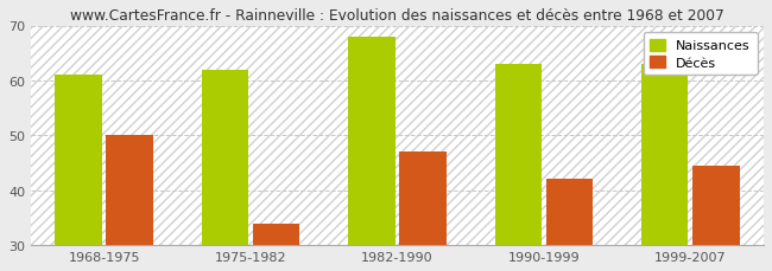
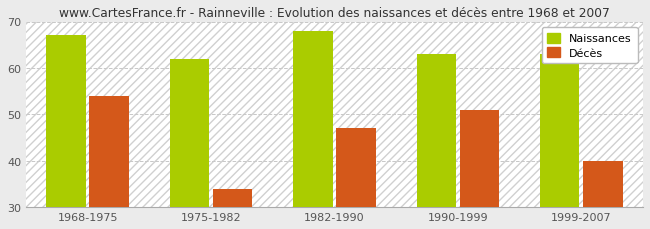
Naissances/1968-1975: 61 -> 67
Décès/1968-1975: 50.0 -> 54.0
Décès/1990-1999: 42.0 -> 51.0
Décès/1999-2007: 44.5 -> 40.0
